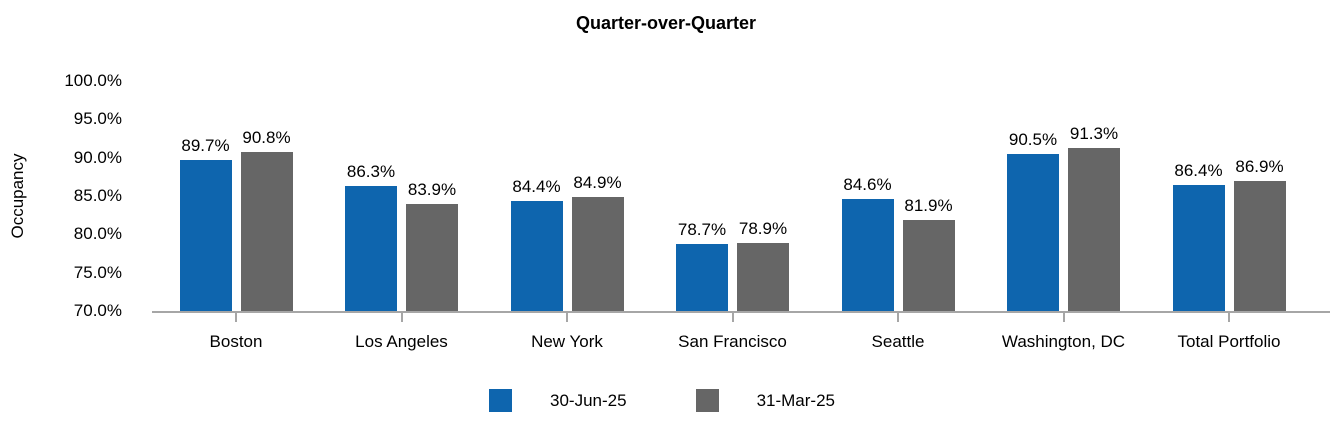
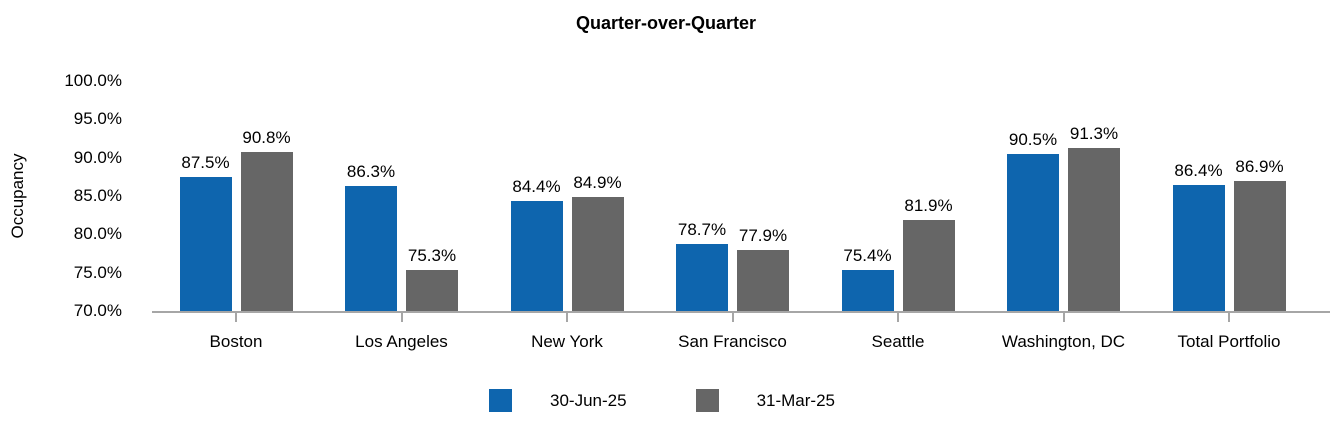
30-Jun-25/Boston: 89.7% -> 87.5%
31-Mar-25/Los Angeles: 83.9% -> 75.3%
31-Mar-25/San Francisco: 78.9% -> 77.9%
30-Jun-25/Seattle: 84.6% -> 75.4%
